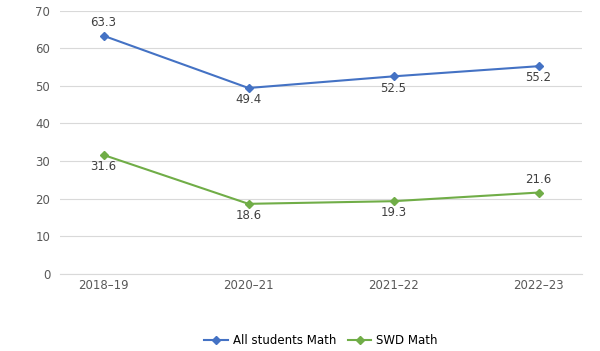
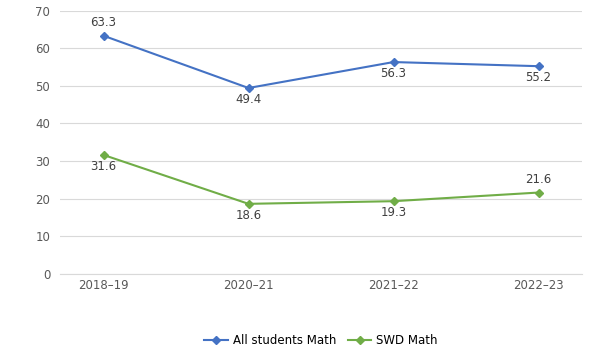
All students Math/2021–22: 52.5 -> 56.3
